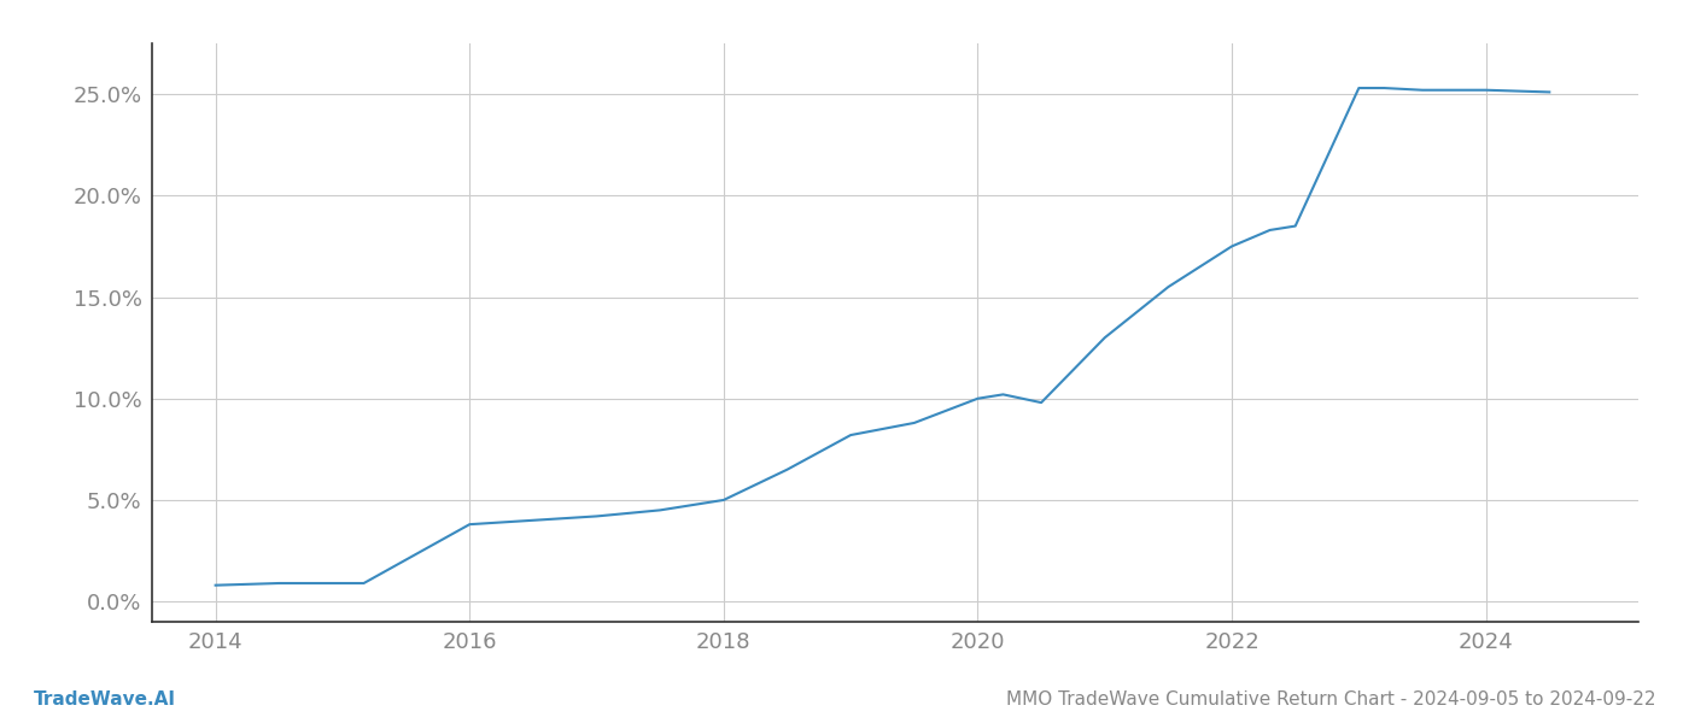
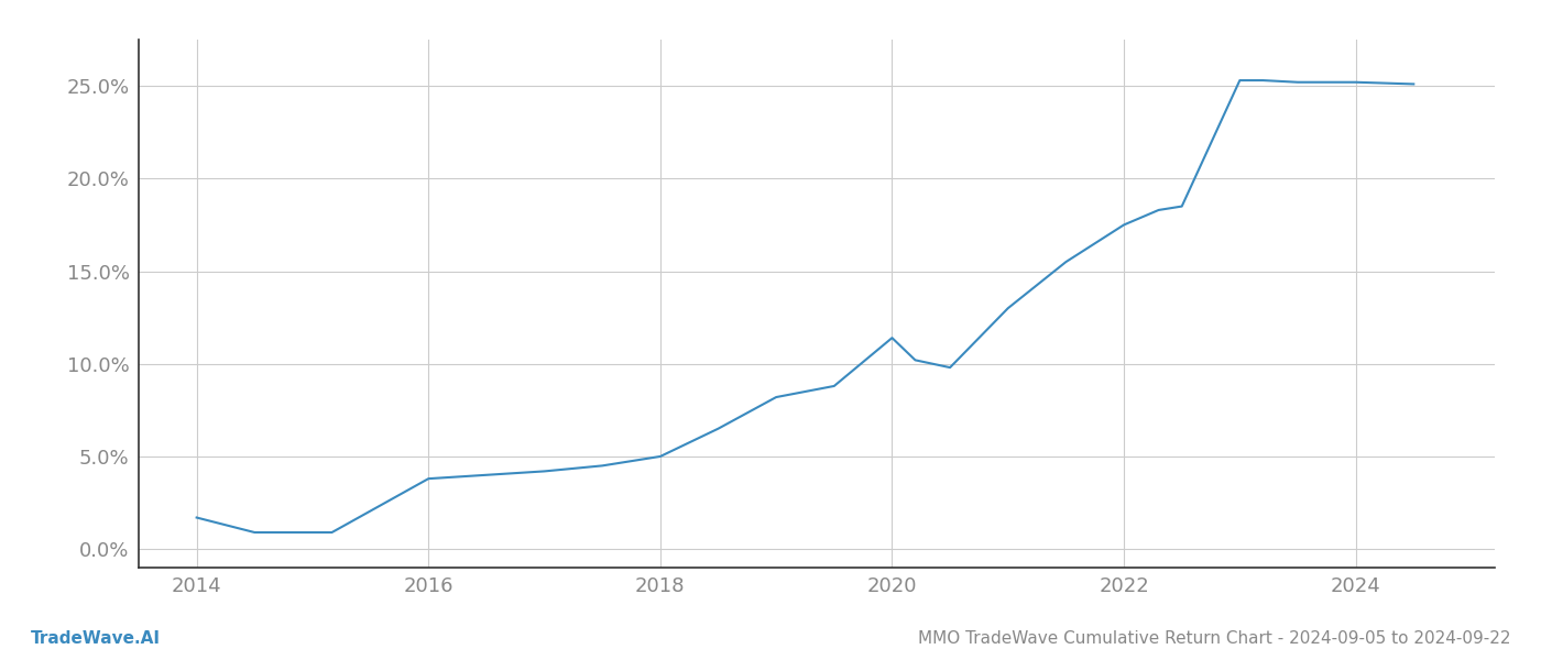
2014: 0.8% -> 1.7%
2020: 10.0% -> 11.4%
